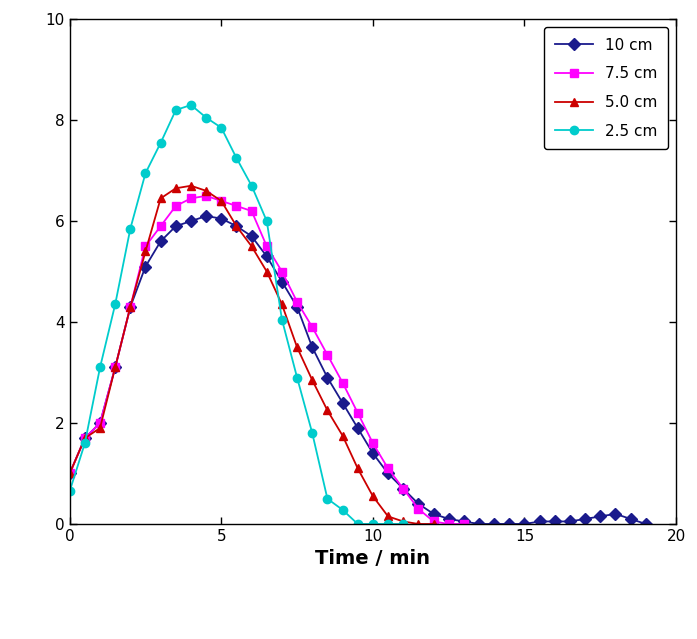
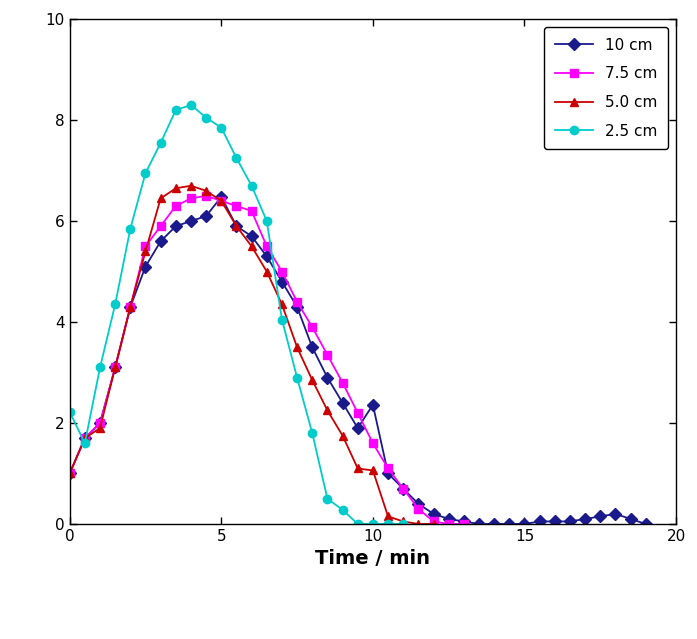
2.5 cm/0: 0.65 -> 2.22
10 cm/5: 6.05 -> 6.48
10 cm/10: 1.40 -> 2.36
5.0 cm/10: 0.55 -> 1.06
